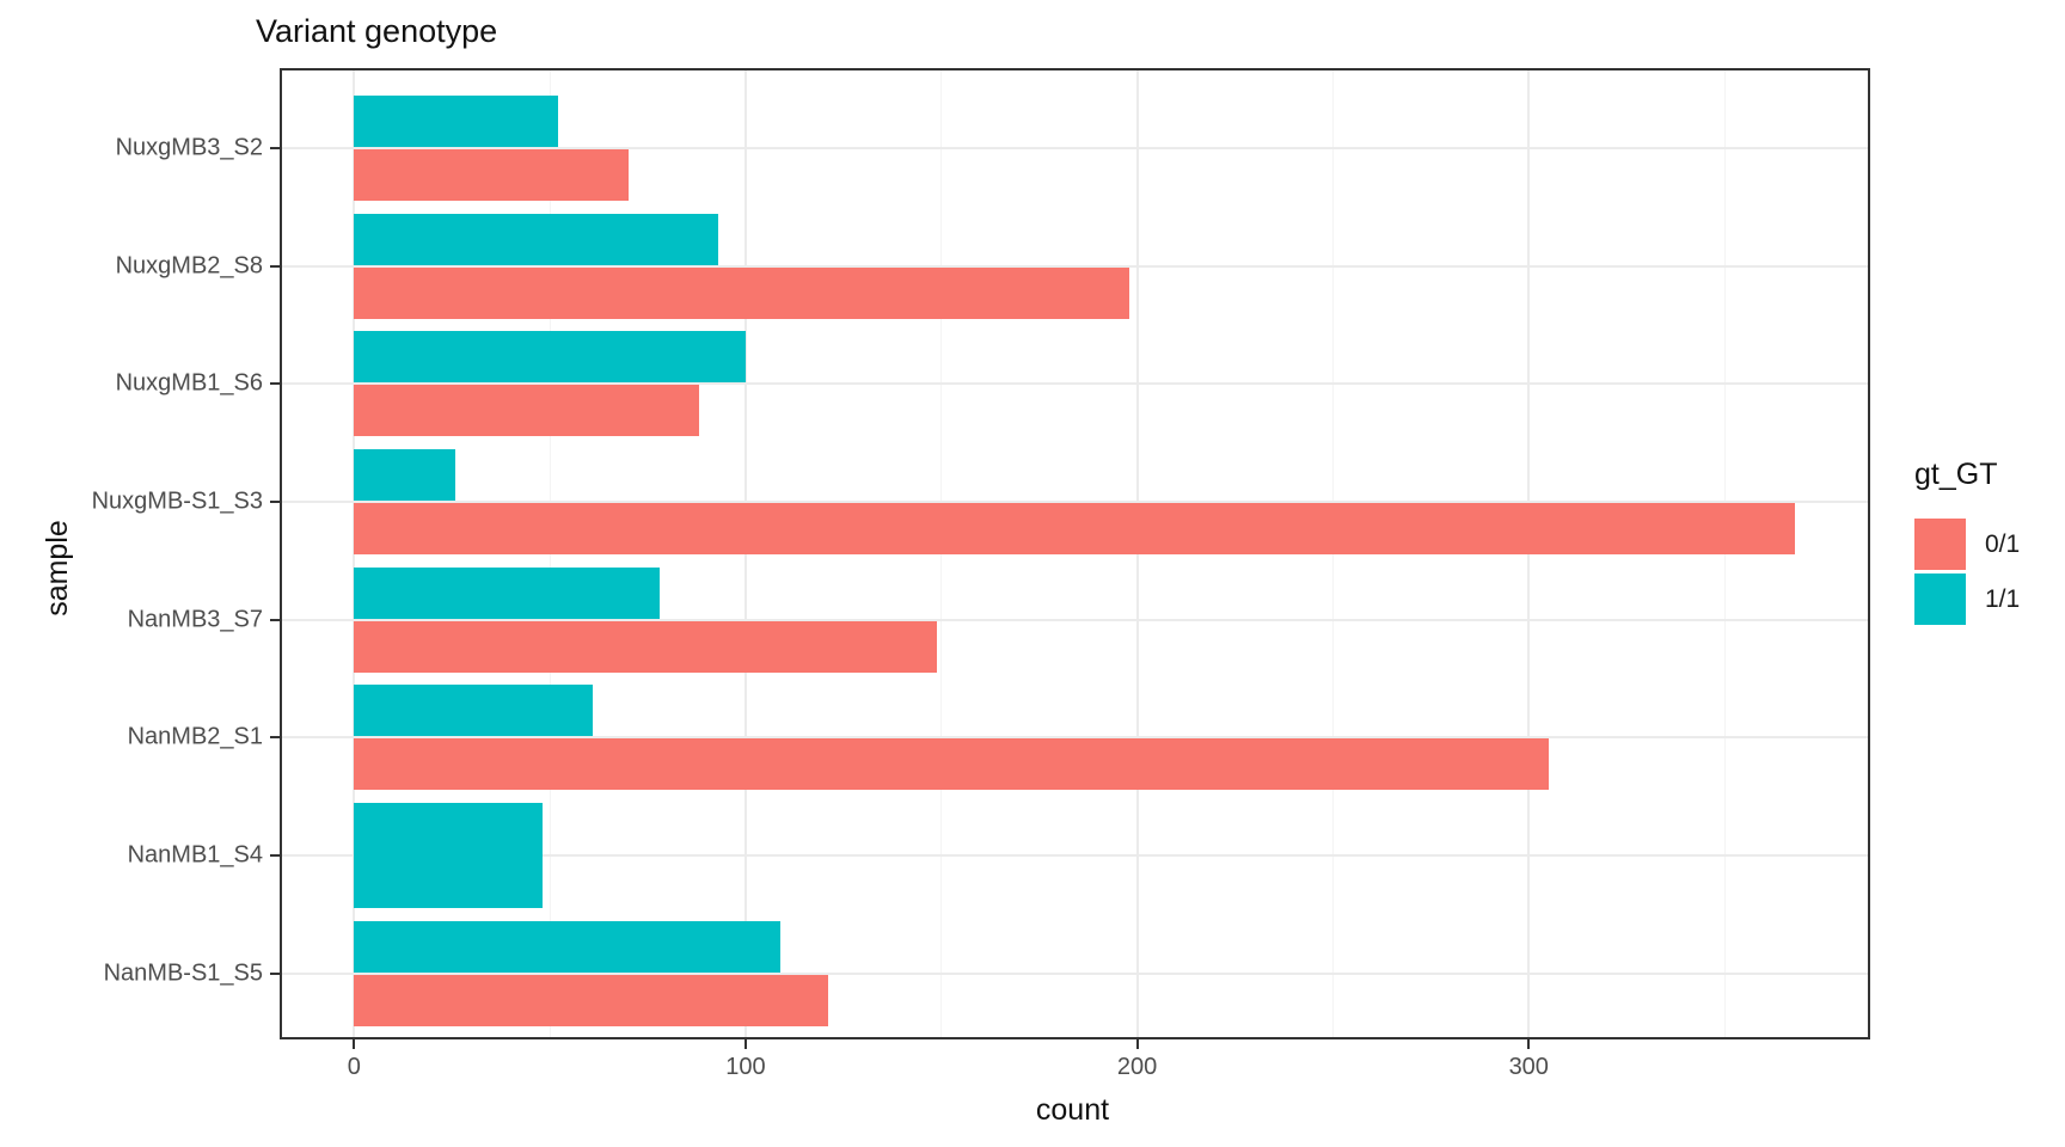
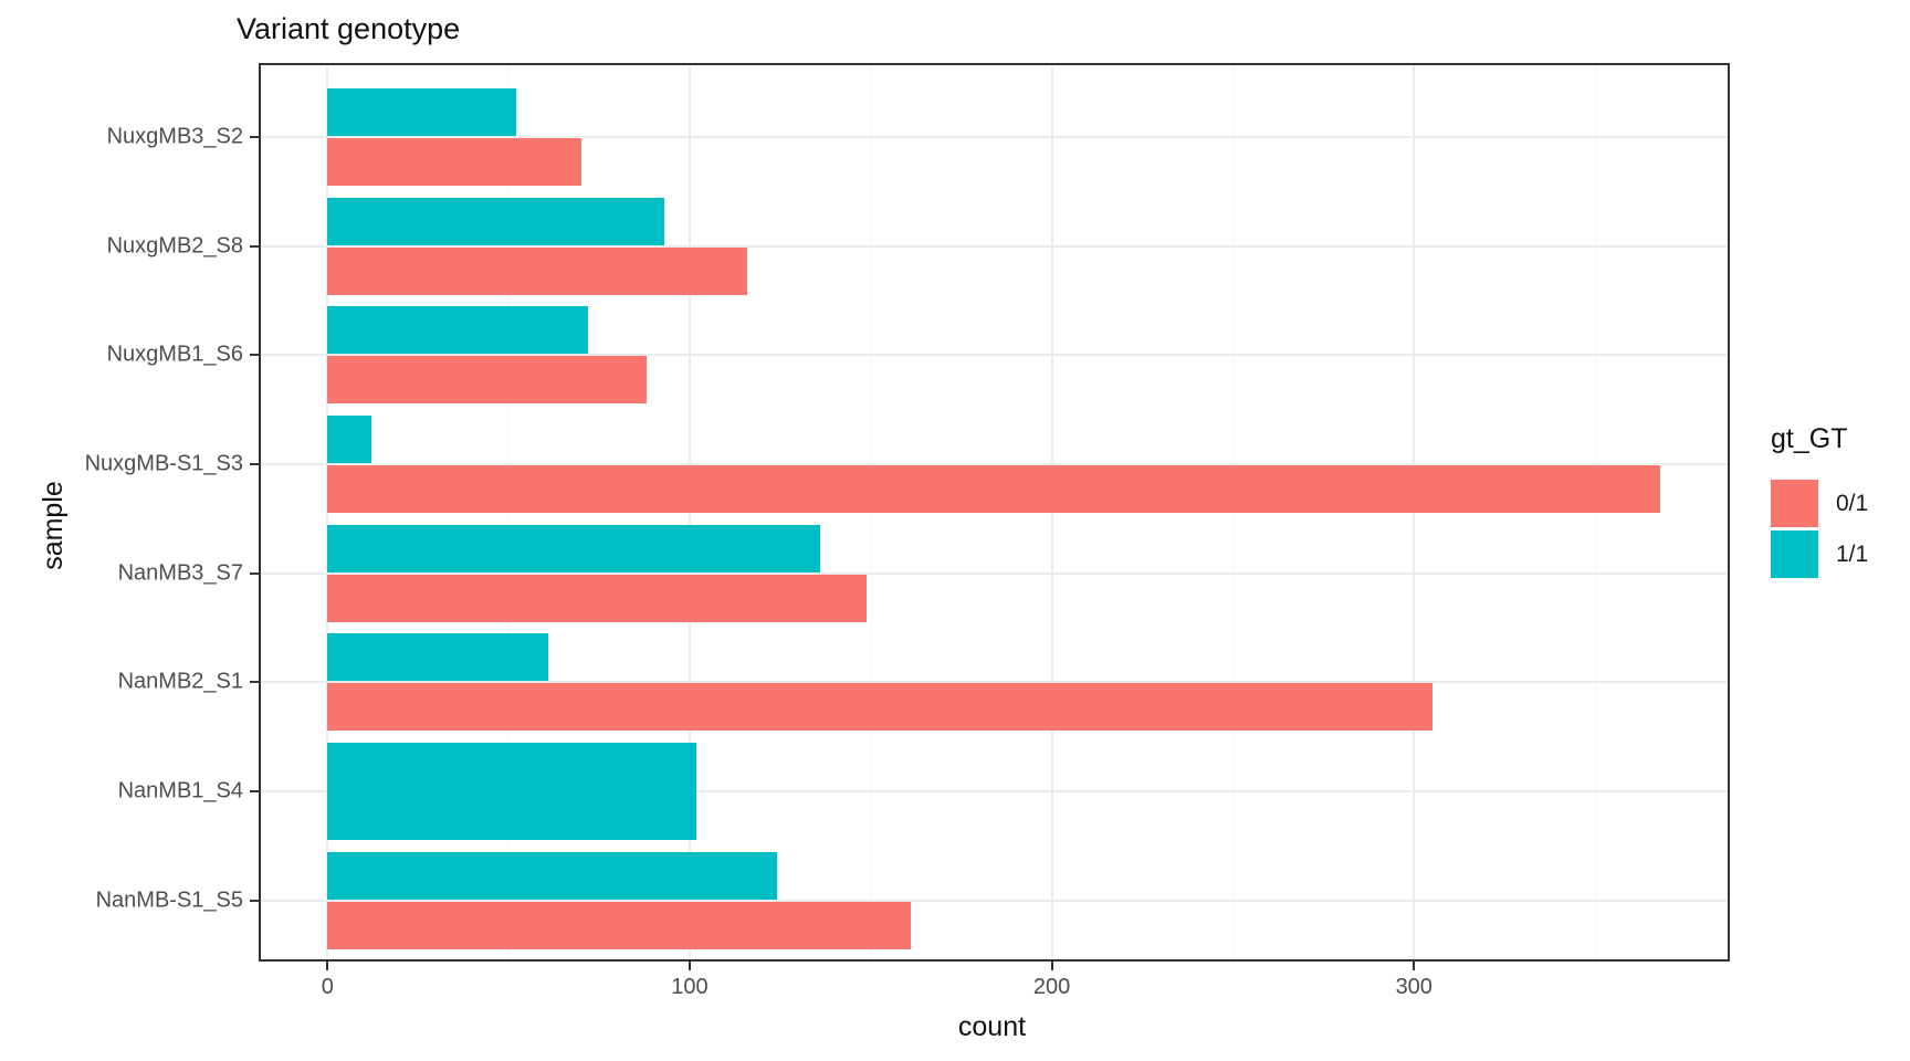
0/1/NuxgMB2_S8: 198 -> 116
1/1/NuxgMB1_S6: 100 -> 72
1/1/NuxgMB-S1_S3: 26 -> 12
1/1/NanMB3_S7: 78 -> 136
1/1/NanMB1_S4: 48 -> 102
0/1/NanMB-S1_S5: 121 -> 161
1/1/NanMB-S1_S5: 109 -> 124
